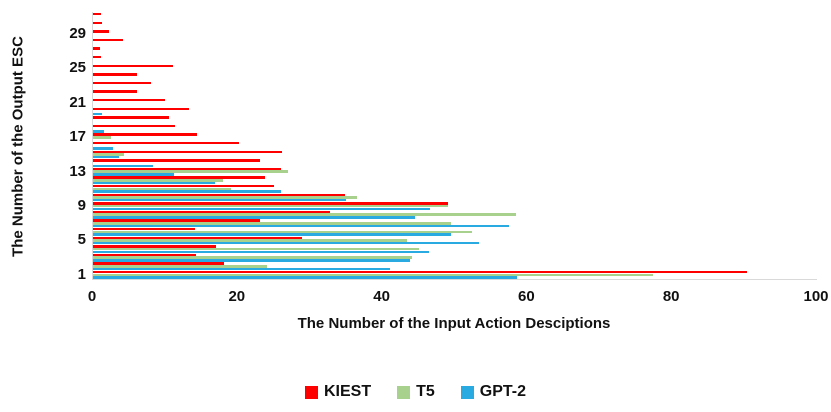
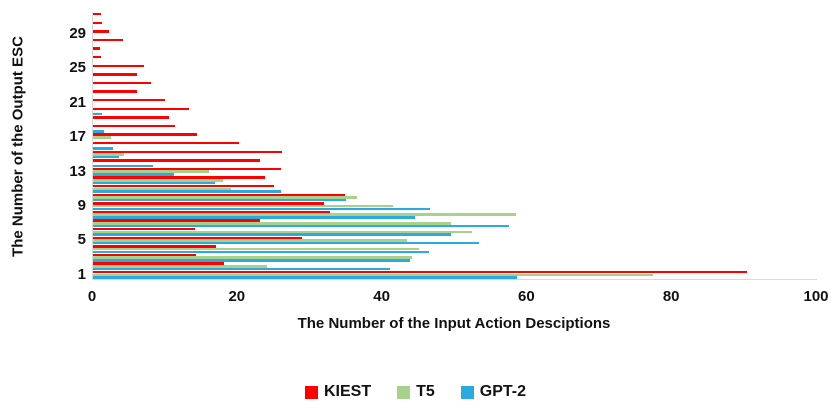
KIEST/9: 49 -> 32
T5/9: 49 -> 42
T5/13: 27 -> 16
KIEST/25: 11 -> 7
